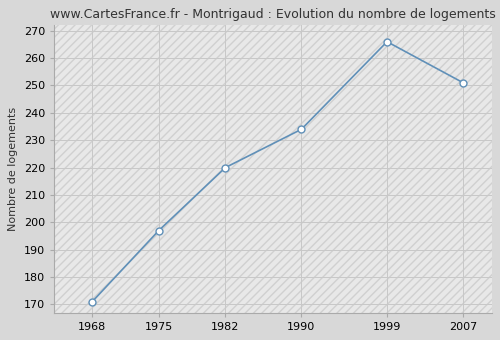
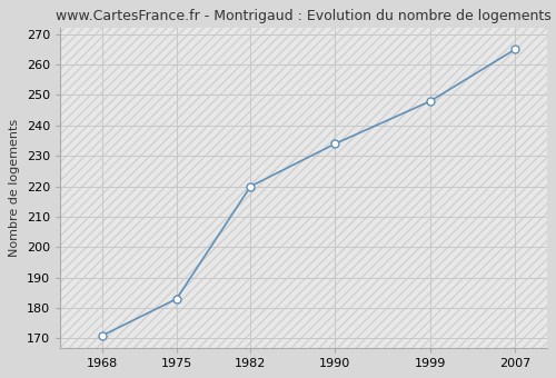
1975: 197 -> 183
1999: 266 -> 248
2007: 251 -> 265
